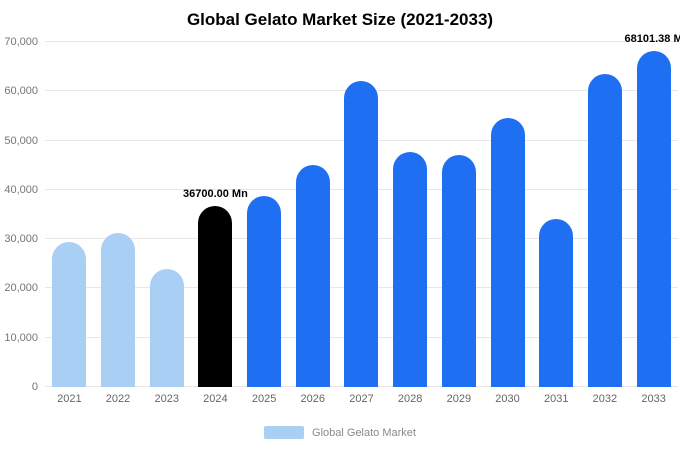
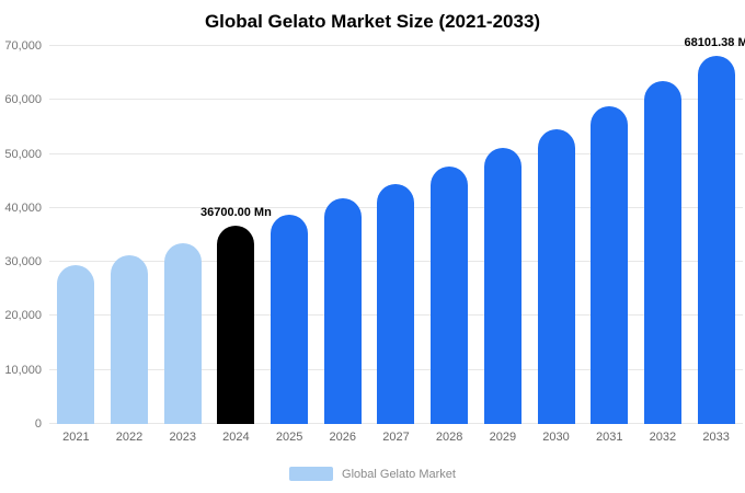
2023: 24000 -> 34000
2026: 45000 -> 42000
2027: 62000 -> 44000
2029: 47000 -> 51000
2031: 34000 -> 59000
